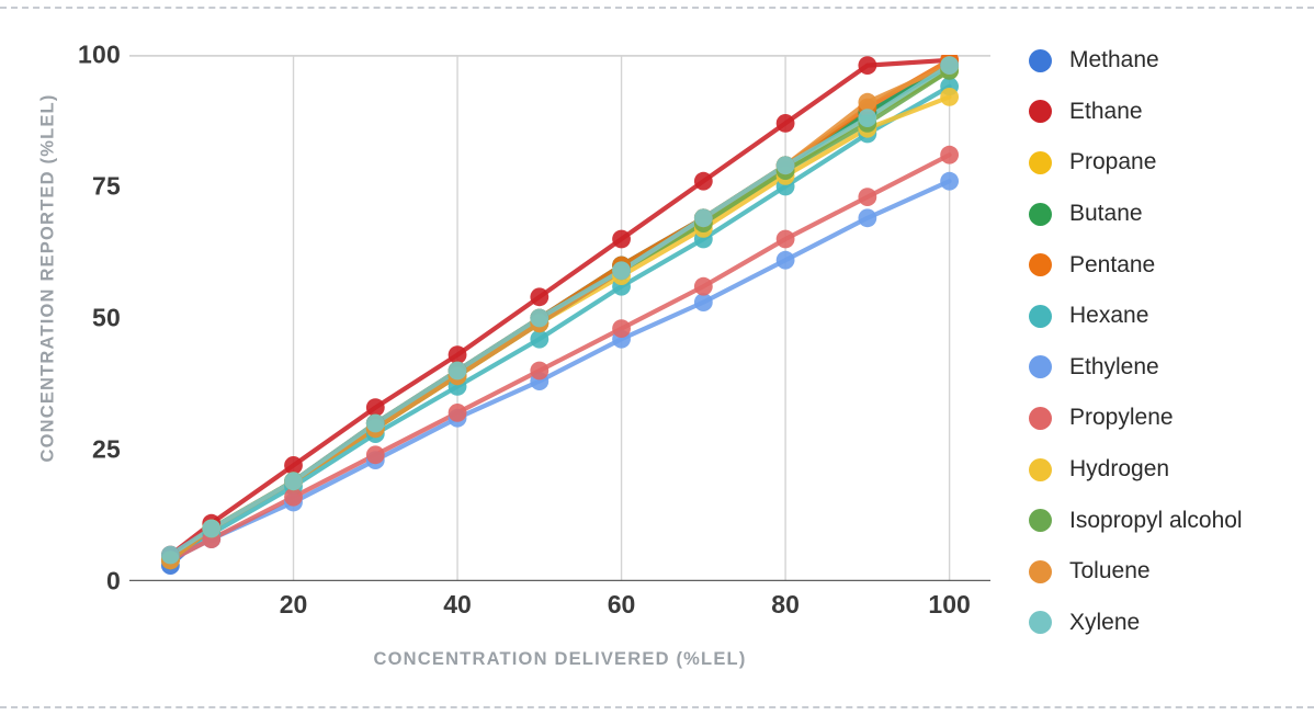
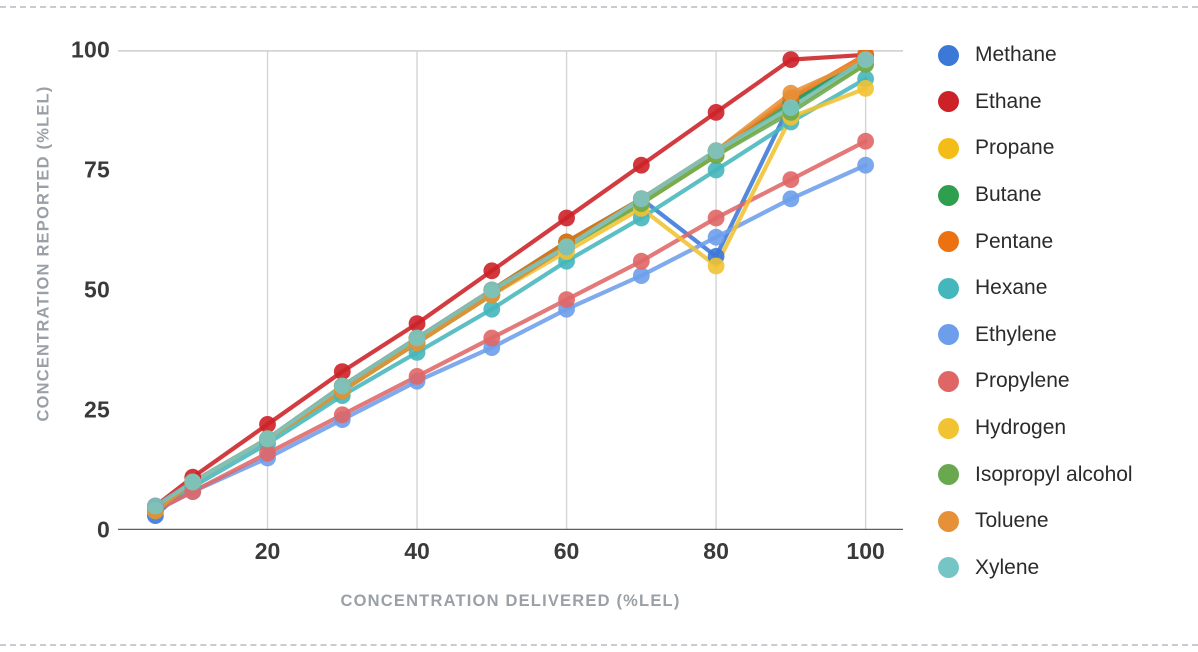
Methane/80: 79 -> 57
Hydrogen/80: 77 -> 55
